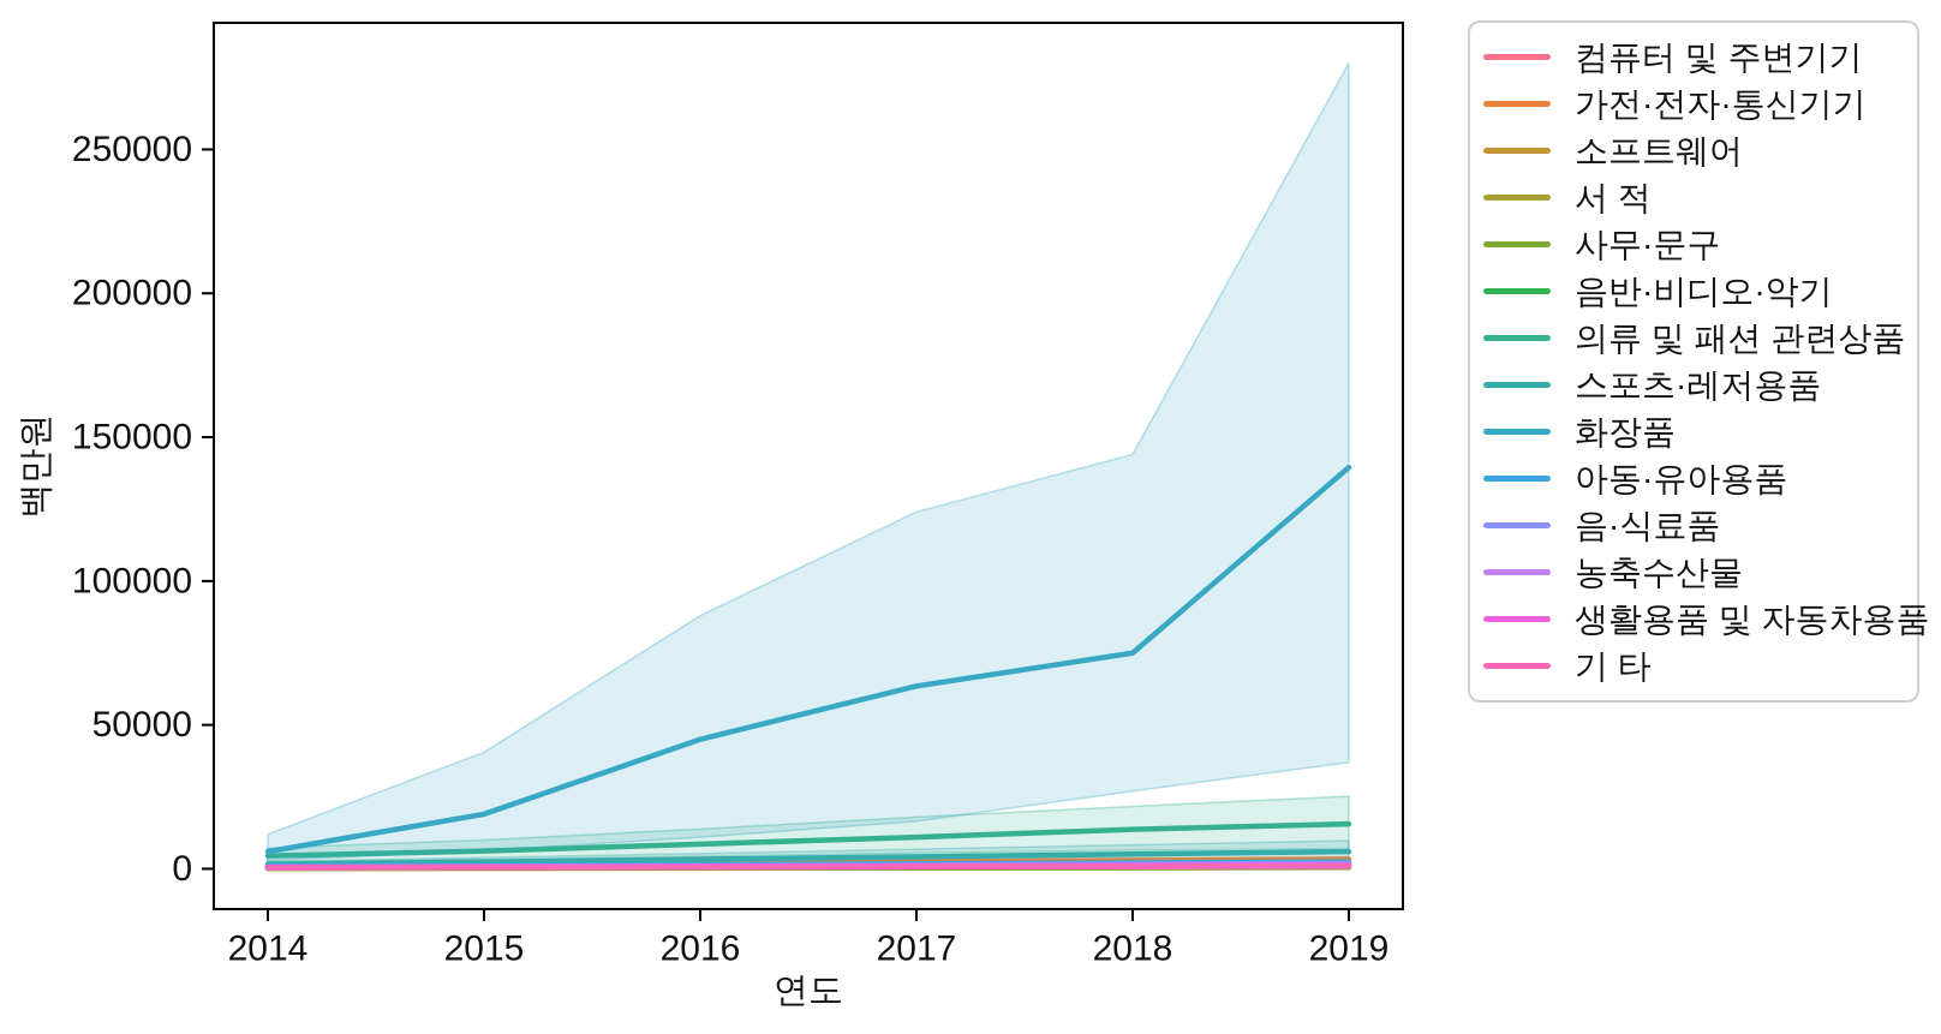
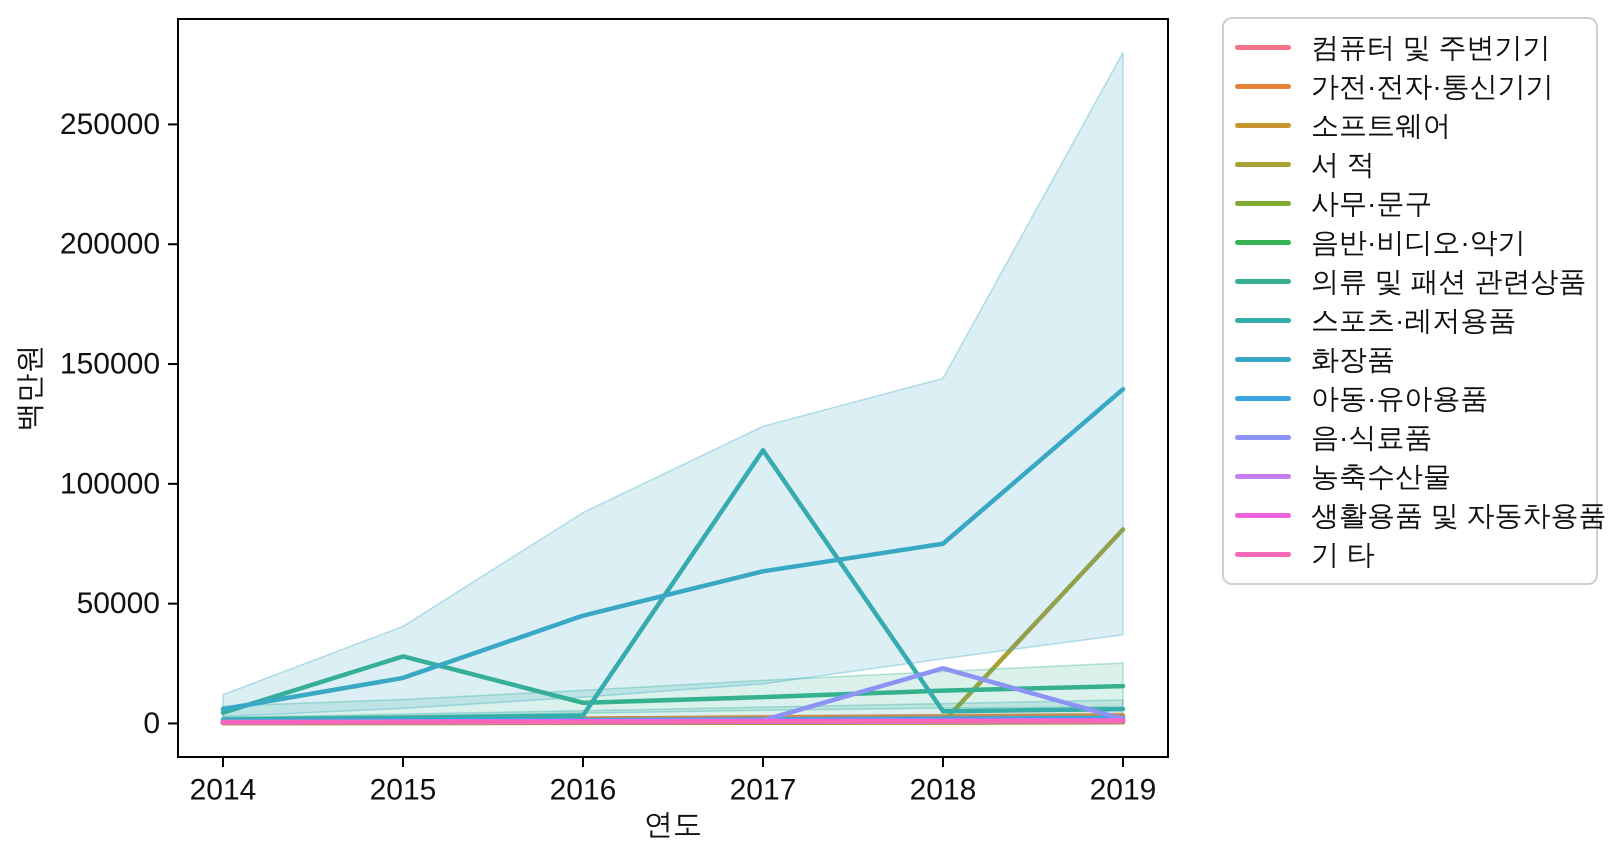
의류 및 패션 관련상품/2015: 6000 -> 28000
스포츠·레저용품/2017: 4000 -> 114000
음·식료품/2018: 2000 -> 23000
서 적/2019: 1000 -> 81000
